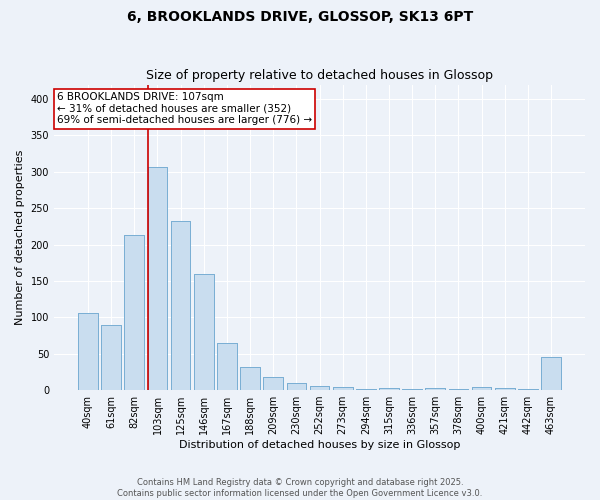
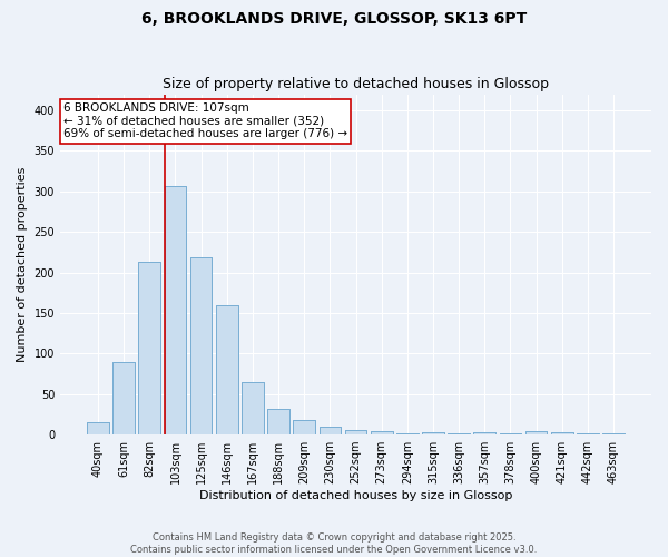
40sqm: 106 -> 15
125sqm: 232 -> 218
463sqm: 46 -> 2
